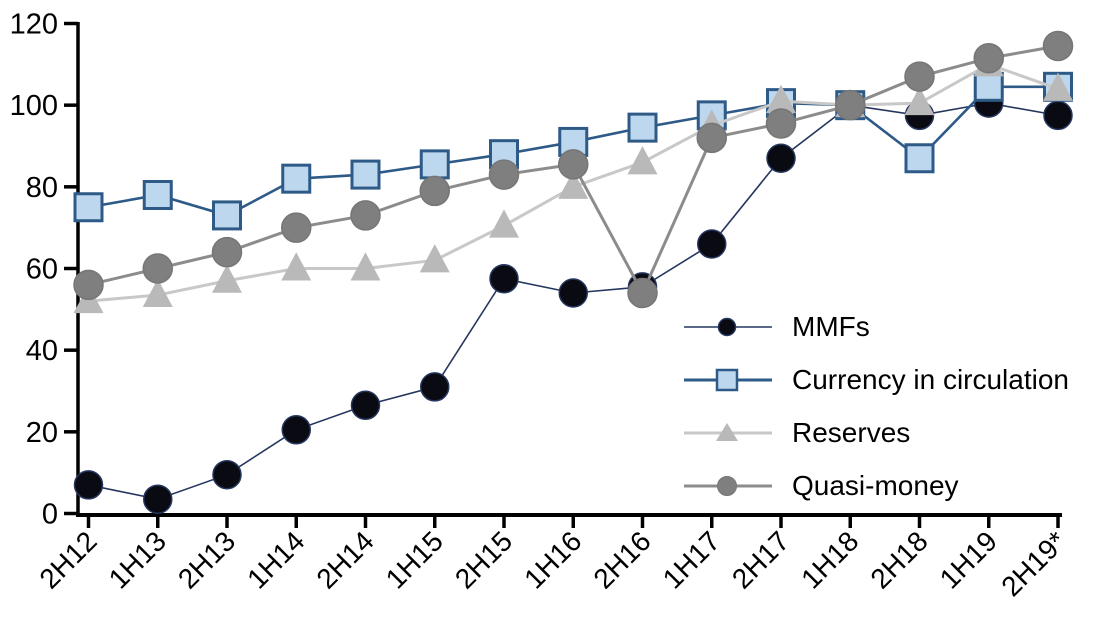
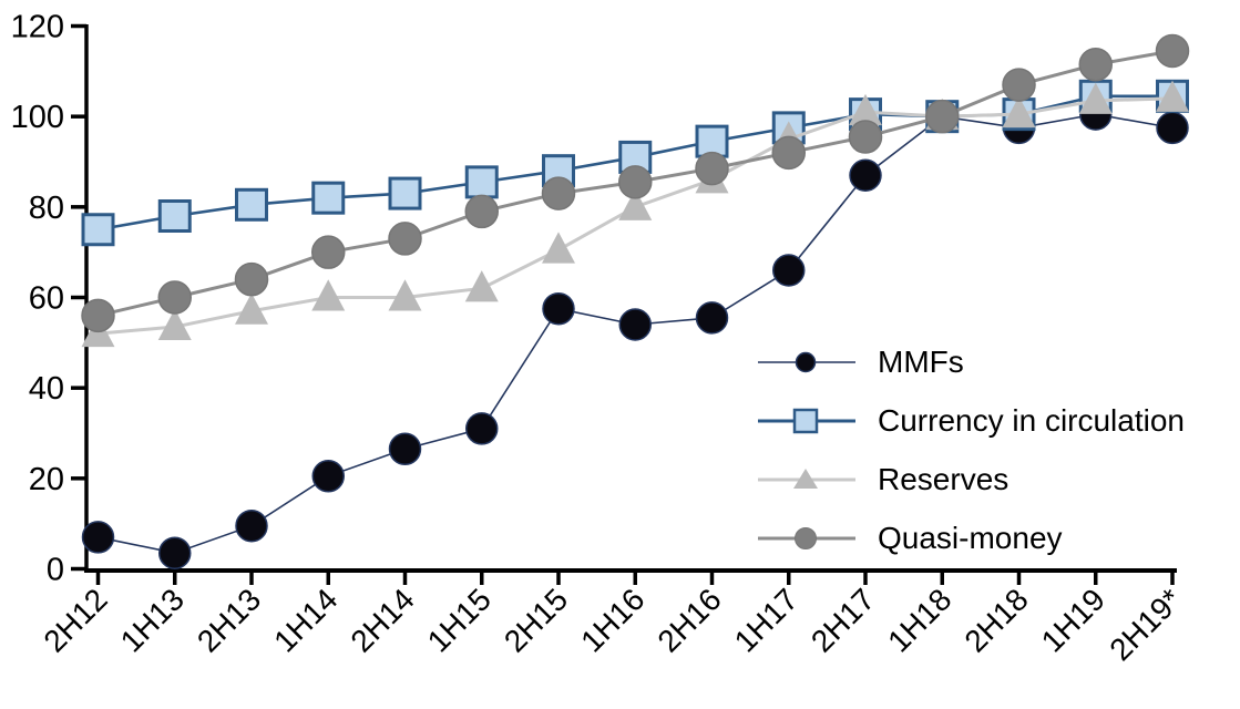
Currency in circulation/2H13: 73 -> 80
Quasi-money/2H16: 54 -> 88
Currency in circulation/2H18: 87 -> 100
Reserves/1H19: 110 -> 104
